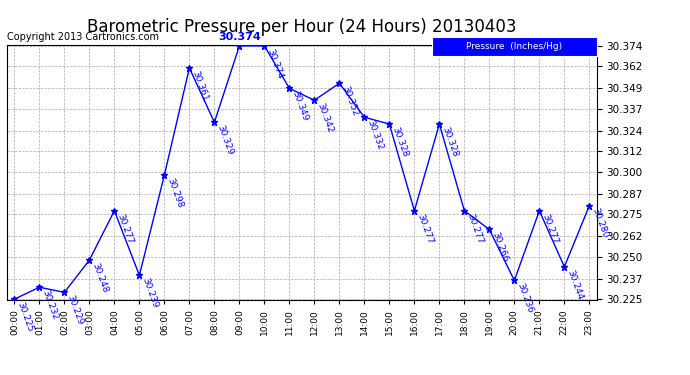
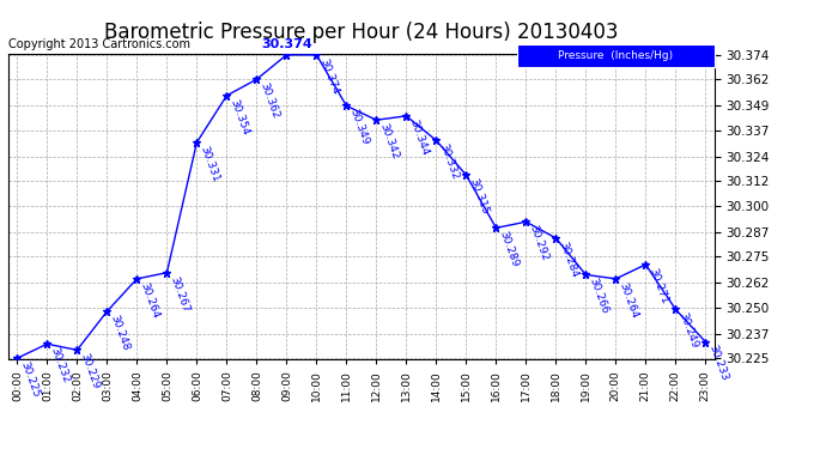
04:00: 30.277 -> 30.264
05:00: 30.239 -> 30.267
06:00: 30.298 -> 30.331
07:00: 30.361 -> 30.354
08:00: 30.329 -> 30.362
13:00: 30.352 -> 30.344
15:00: 30.328 -> 30.315
16:00: 30.277 -> 30.289
17:00: 30.328 -> 30.292
18:00: 30.277 -> 30.284
20:00: 30.236 -> 30.264
21:00: 30.277 -> 30.271
22:00: 30.244 -> 30.249
23:00: 30.280 -> 30.233
